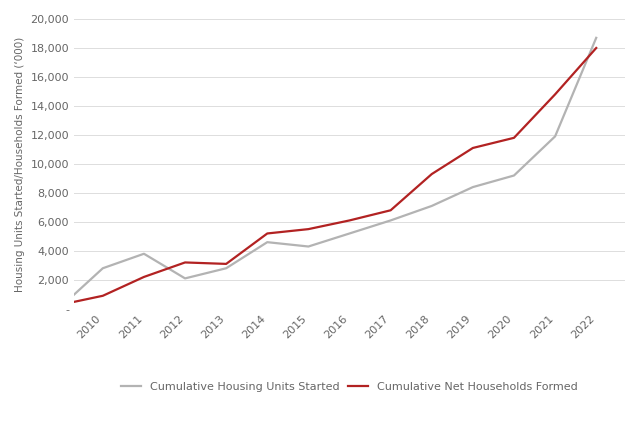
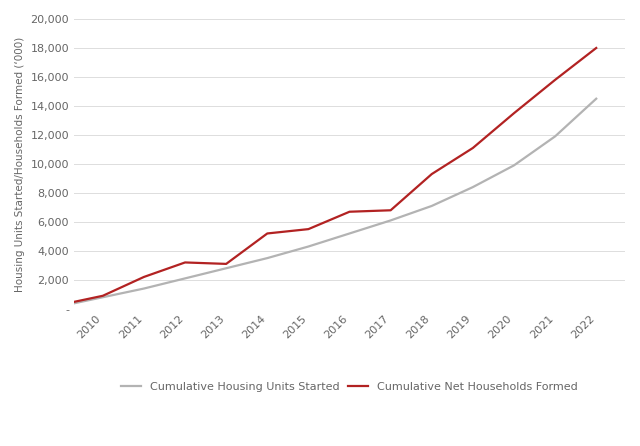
Cumulative Housing Units Started/2010: 2,800 -> 800
Cumulative Housing Units Started/2011: 3,800 -> 1,400
Cumulative Housing Units Started/2014: 4,600 -> 3,500
Cumulative Net Households Formed/2016: 6,100 -> 6,700
Cumulative Housing Units Started/2020: 9,200 -> 9,900
Cumulative Net Households Formed/2020: 11,800 -> 13,500
Cumulative Net Households Formed/2021: 14,800 -> 15,800
Cumulative Housing Units Started/2022: 18,700 -> 14,500
